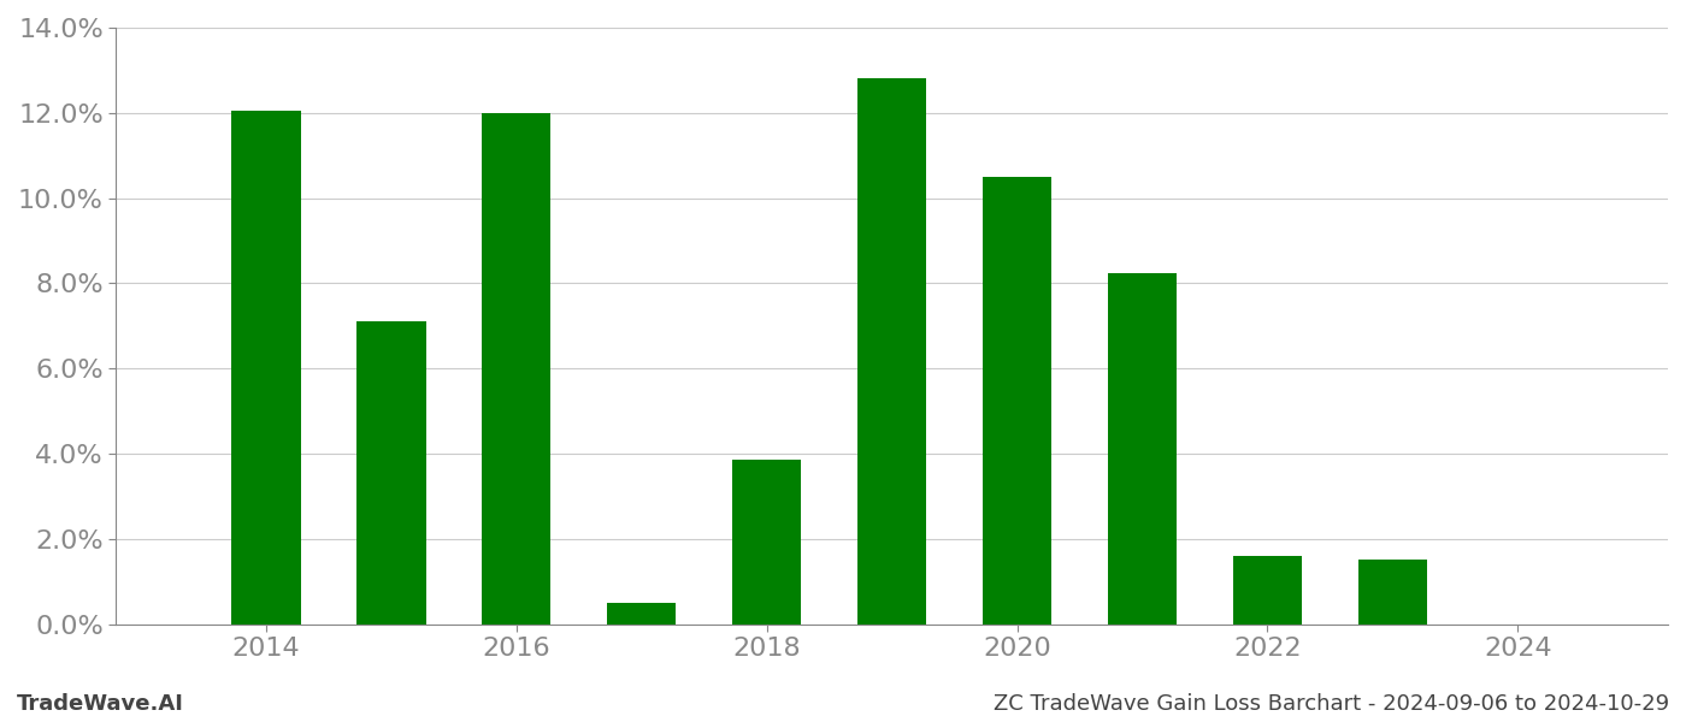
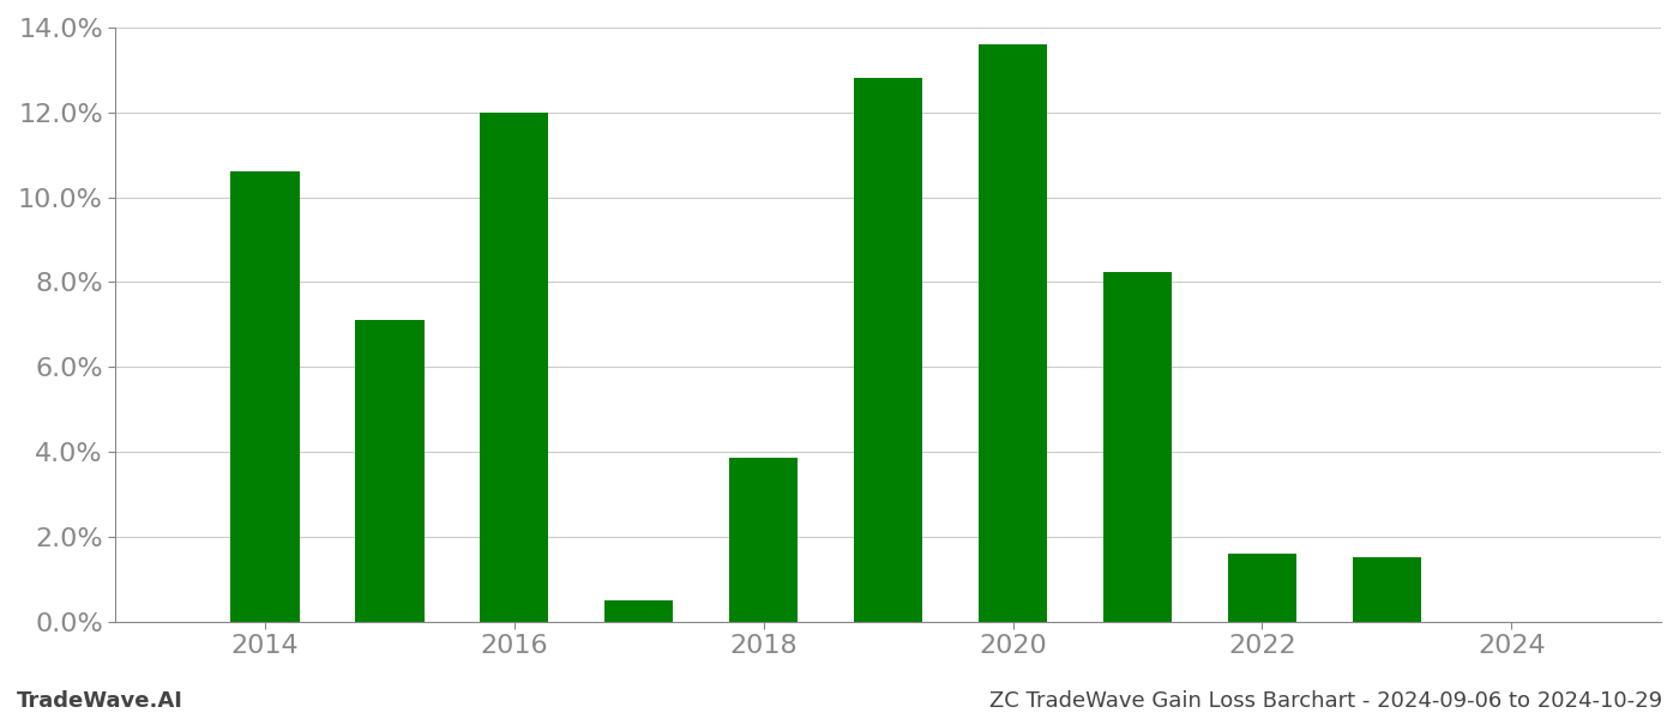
2014: 12.05% -> 10.60%
2020: 10.50% -> 13.60%
